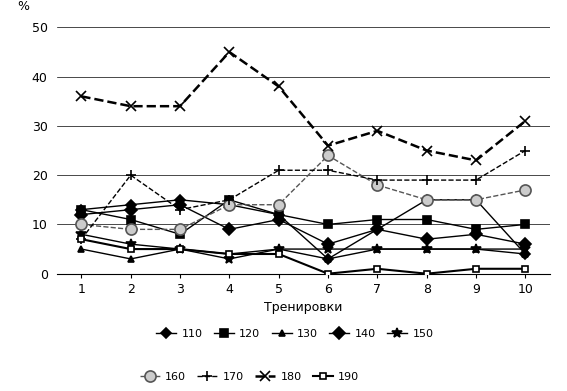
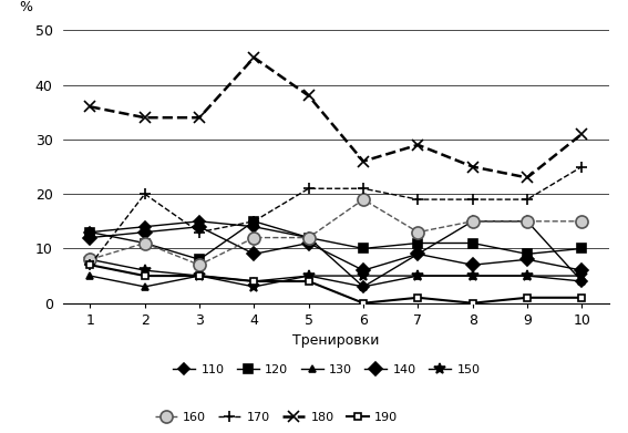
160/1: 10 -> 8
160/2: 9 -> 11
160/3: 9 -> 7
160/4: 14 -> 12
160/5: 14 -> 12
160/6: 24 -> 19
160/7: 18 -> 13
160/10: 17 -> 15
